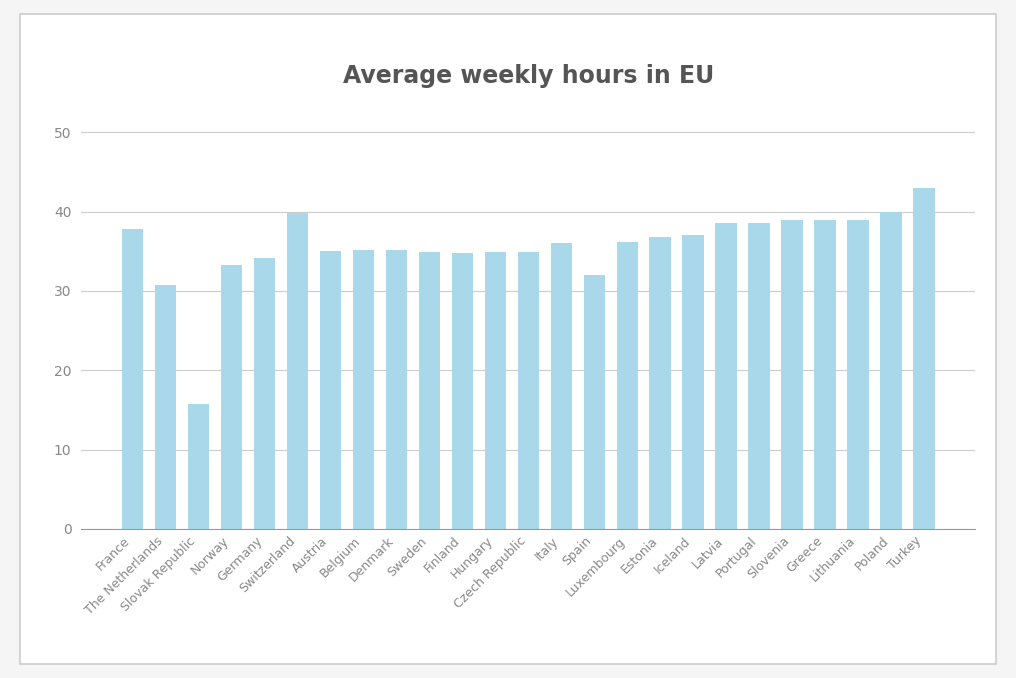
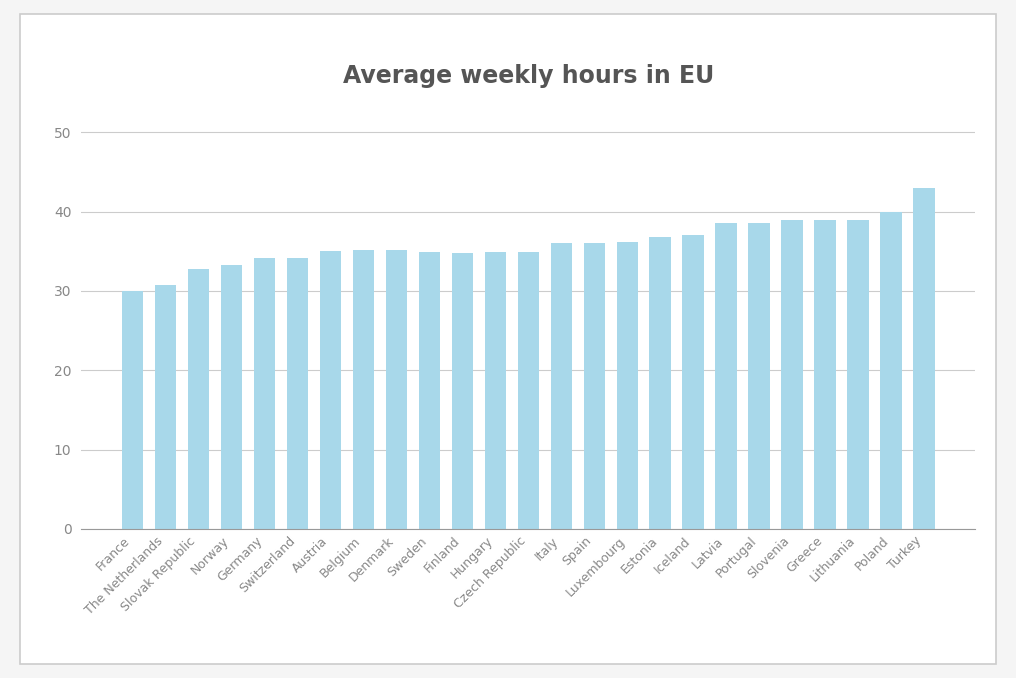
France: 37.8 -> 30.0
Slovak Republic: 15.8 -> 32.7
Switzerland: 39.8 -> 34.2
Spain: 32.0 -> 36.1
